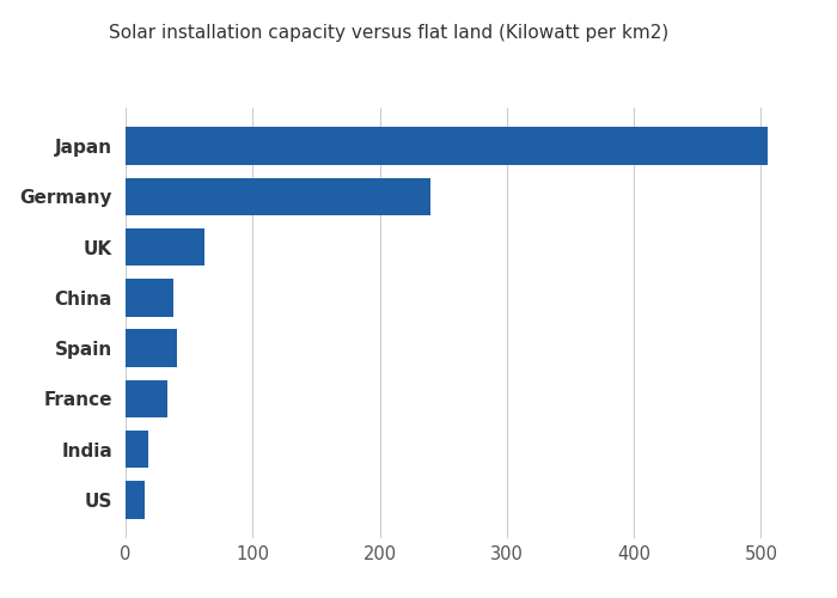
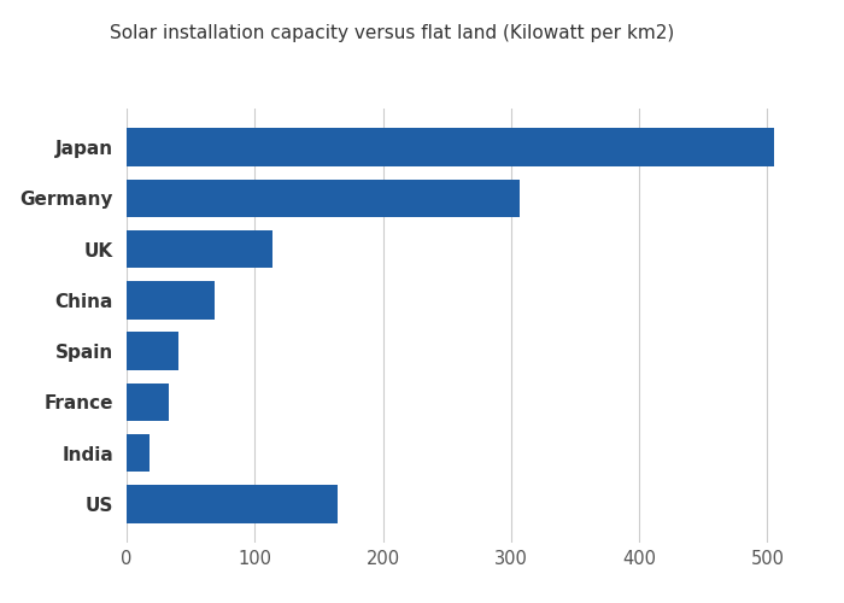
Germany: 240 -> 307
UK: 62 -> 114
China: 38 -> 69
US: 15 -> 165
